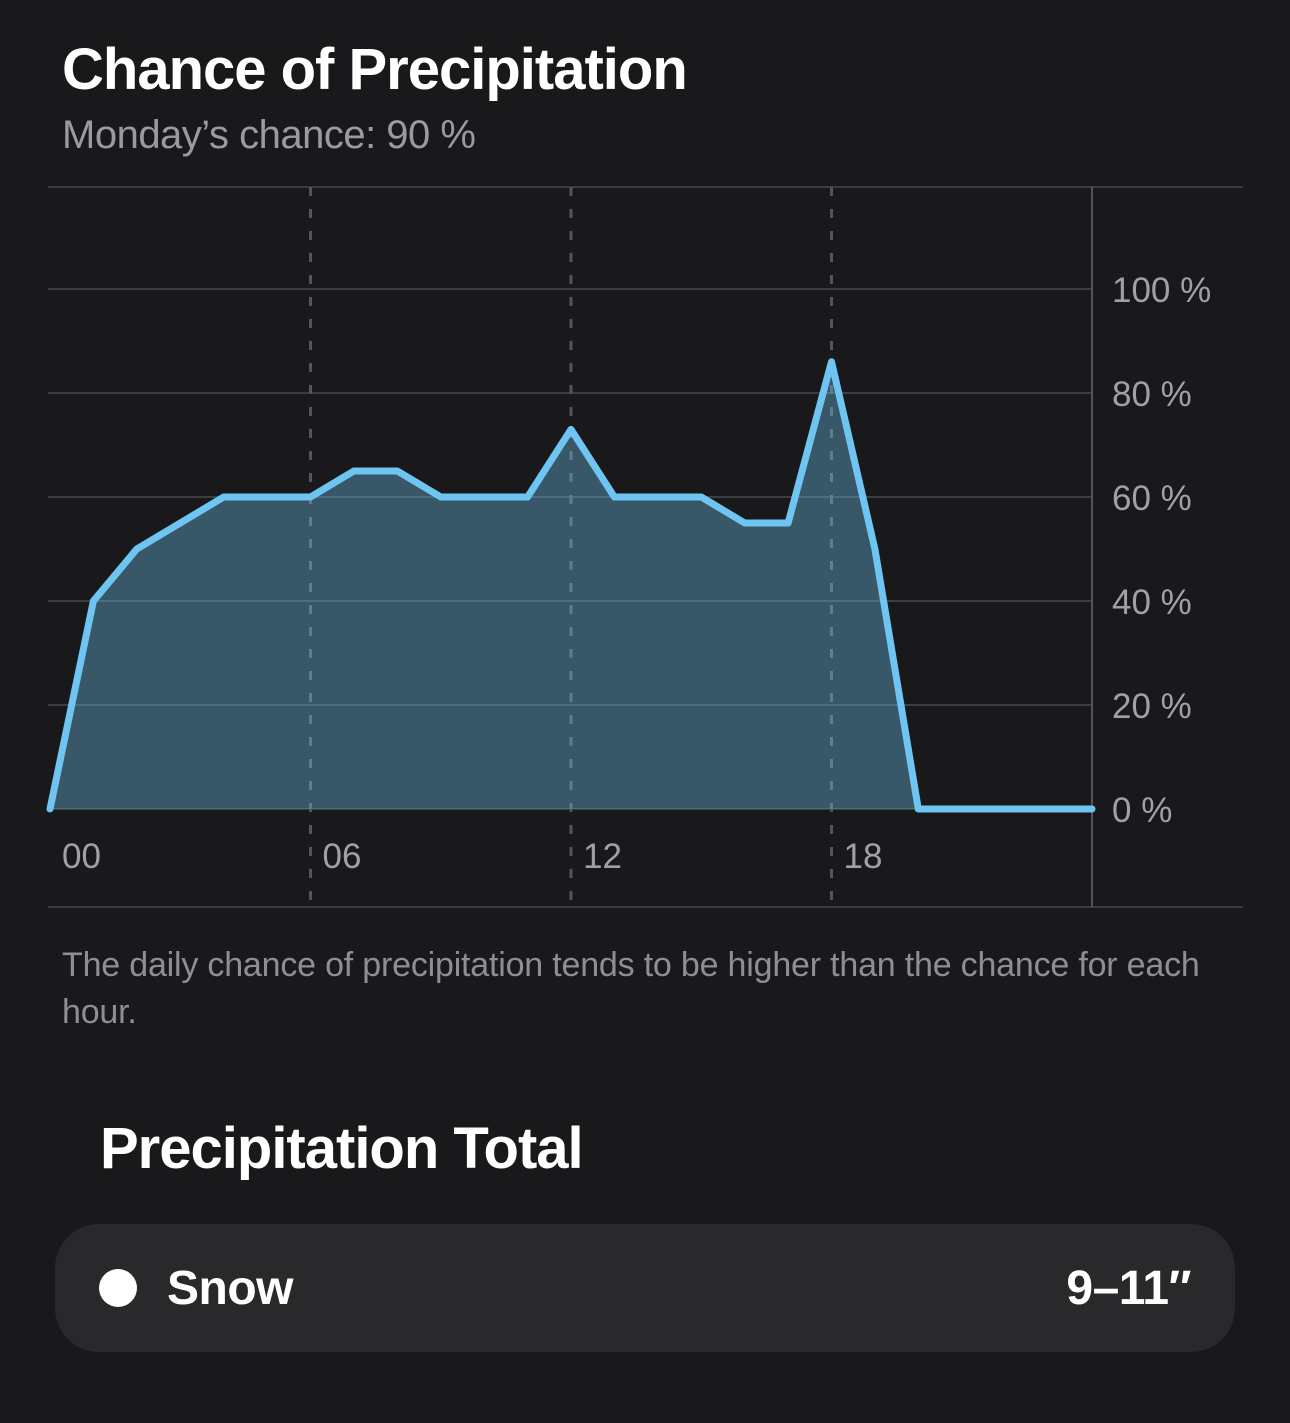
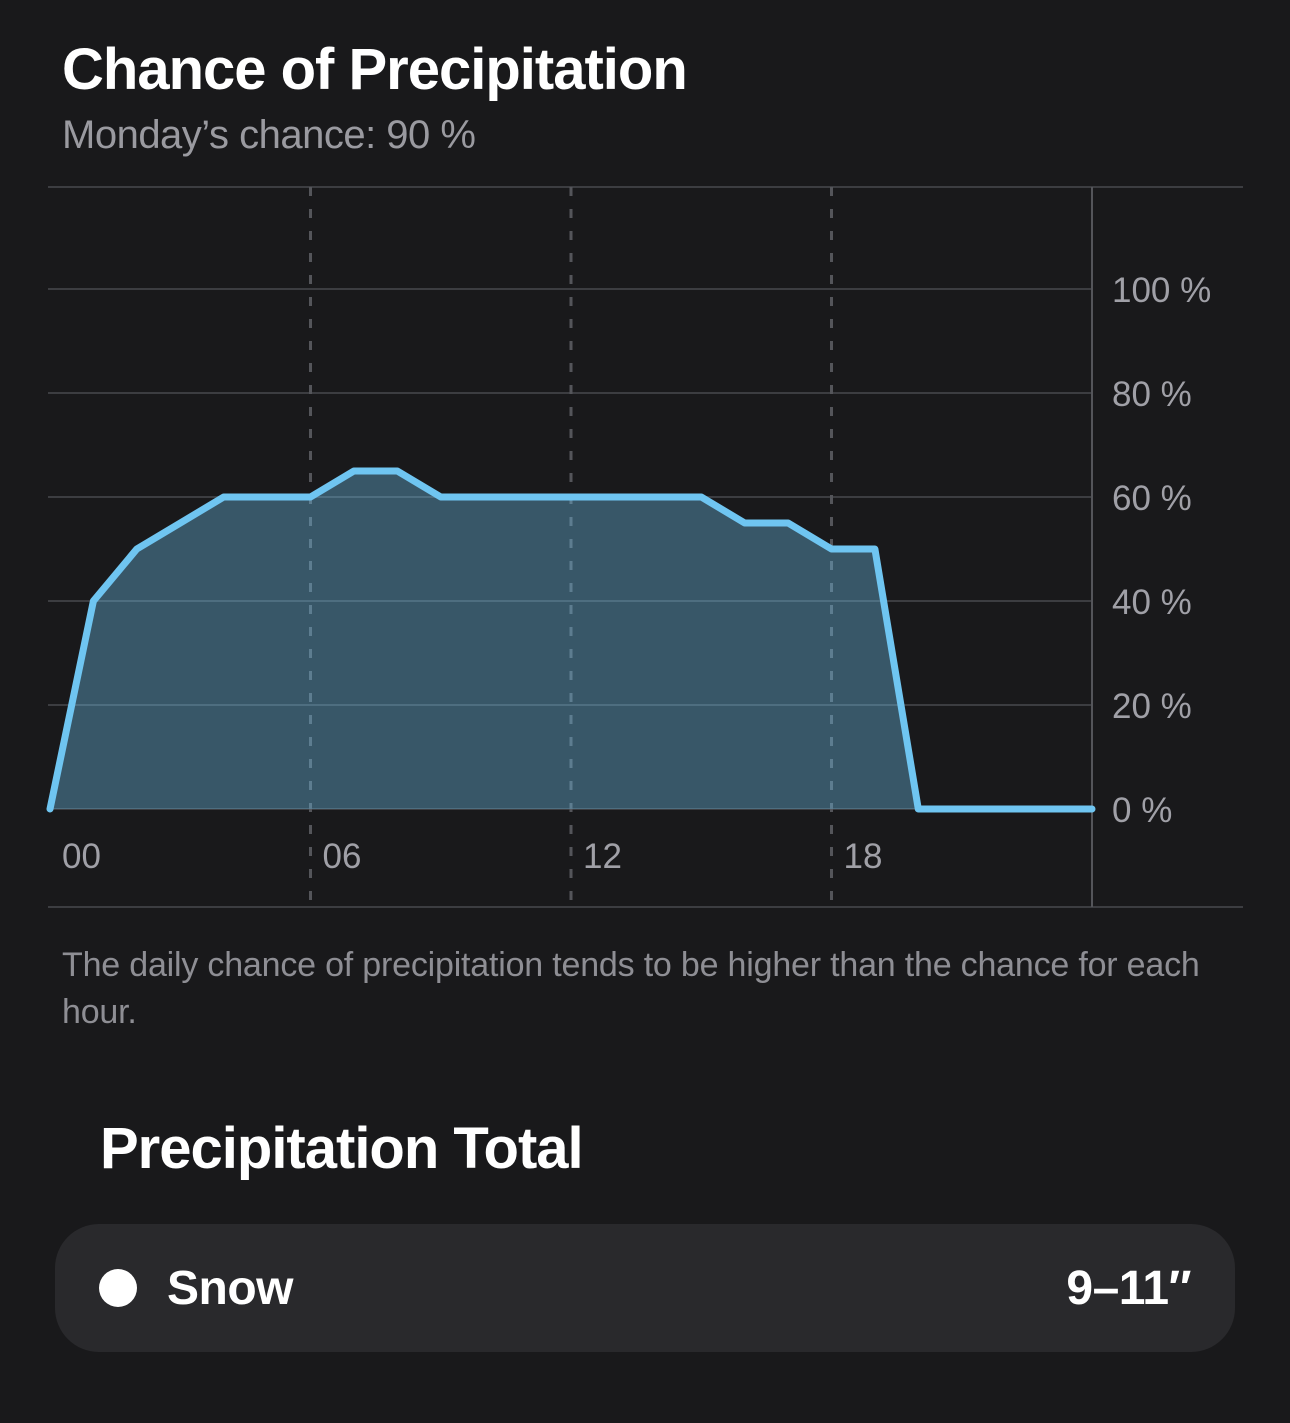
12: 73% -> 60%
18: 86% -> 50%
